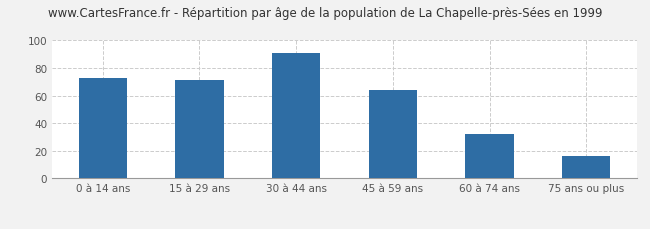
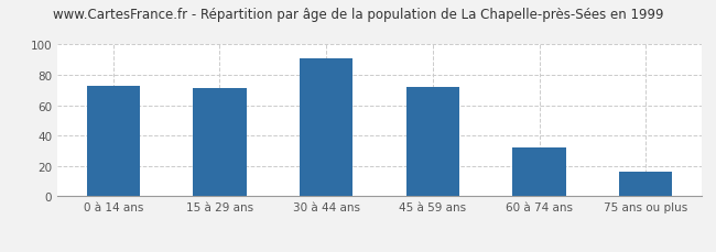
45 à 59 ans: 64 -> 72
